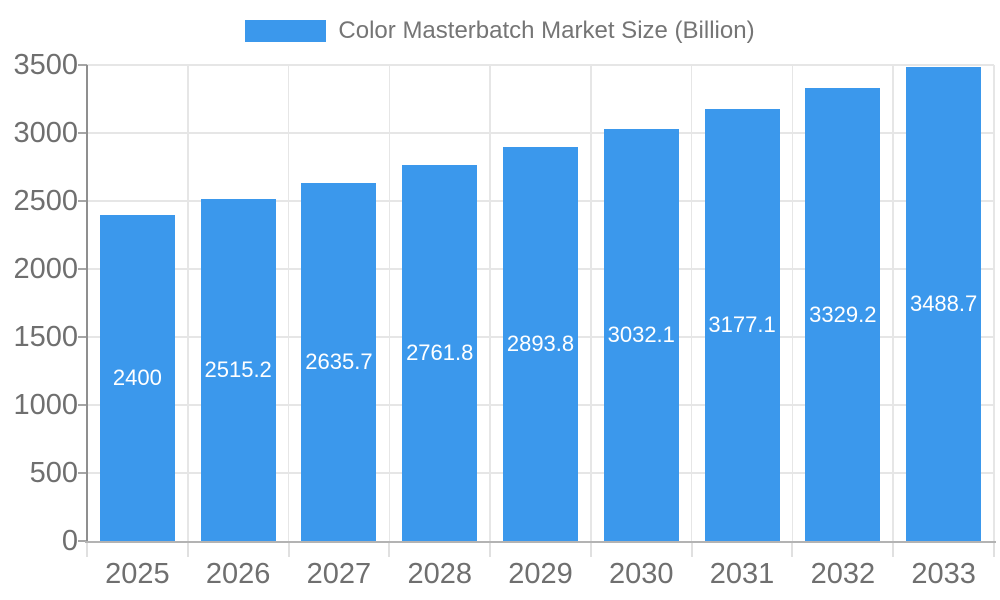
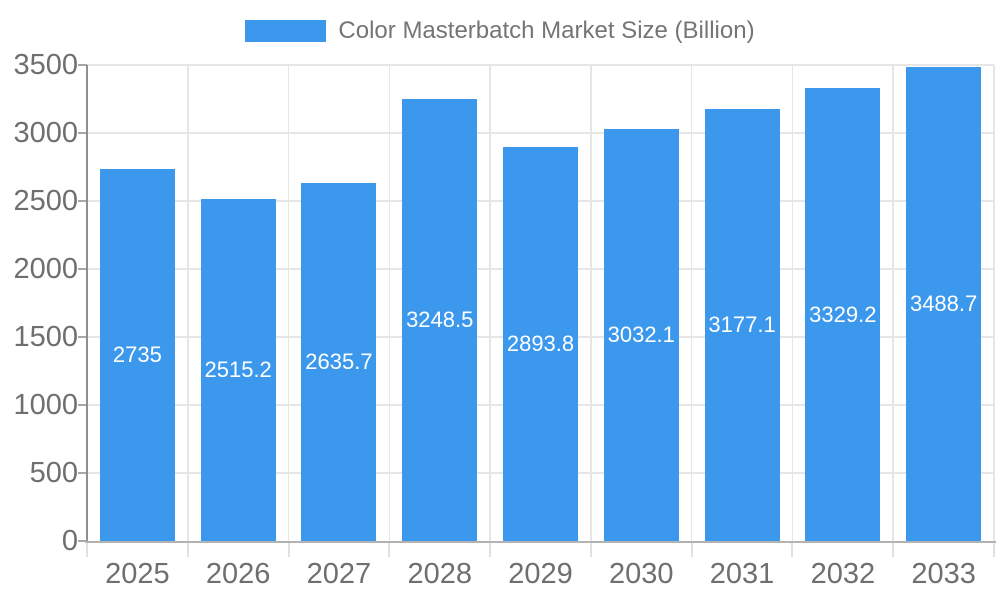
2025: 2400 -> 2735
2028: 2761.8 -> 3248.5
